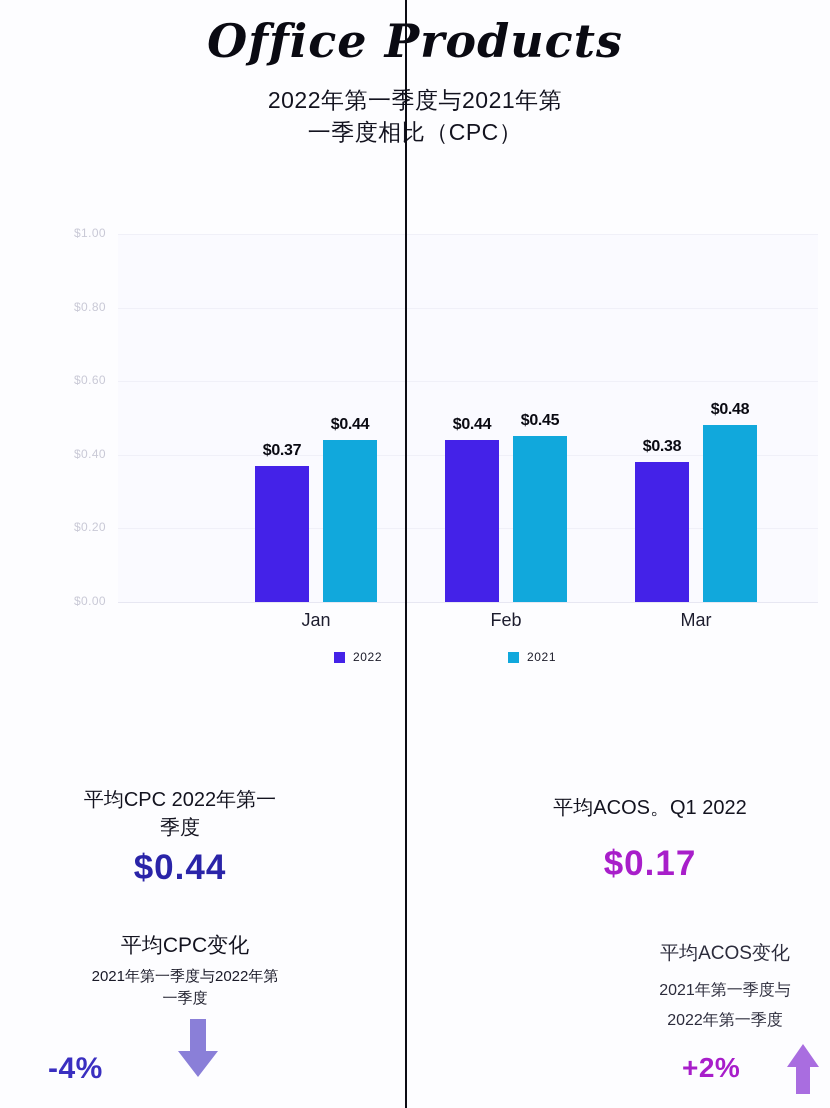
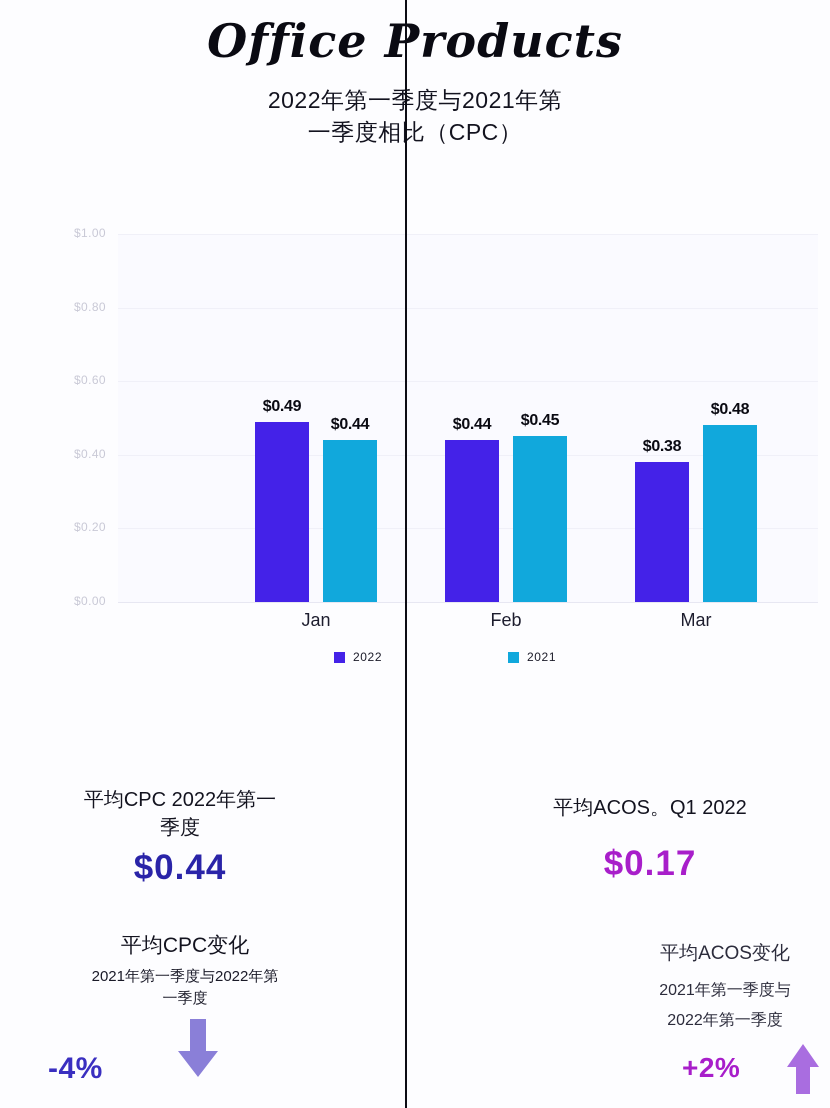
2022/Jan: $0.37 -> $0.49
